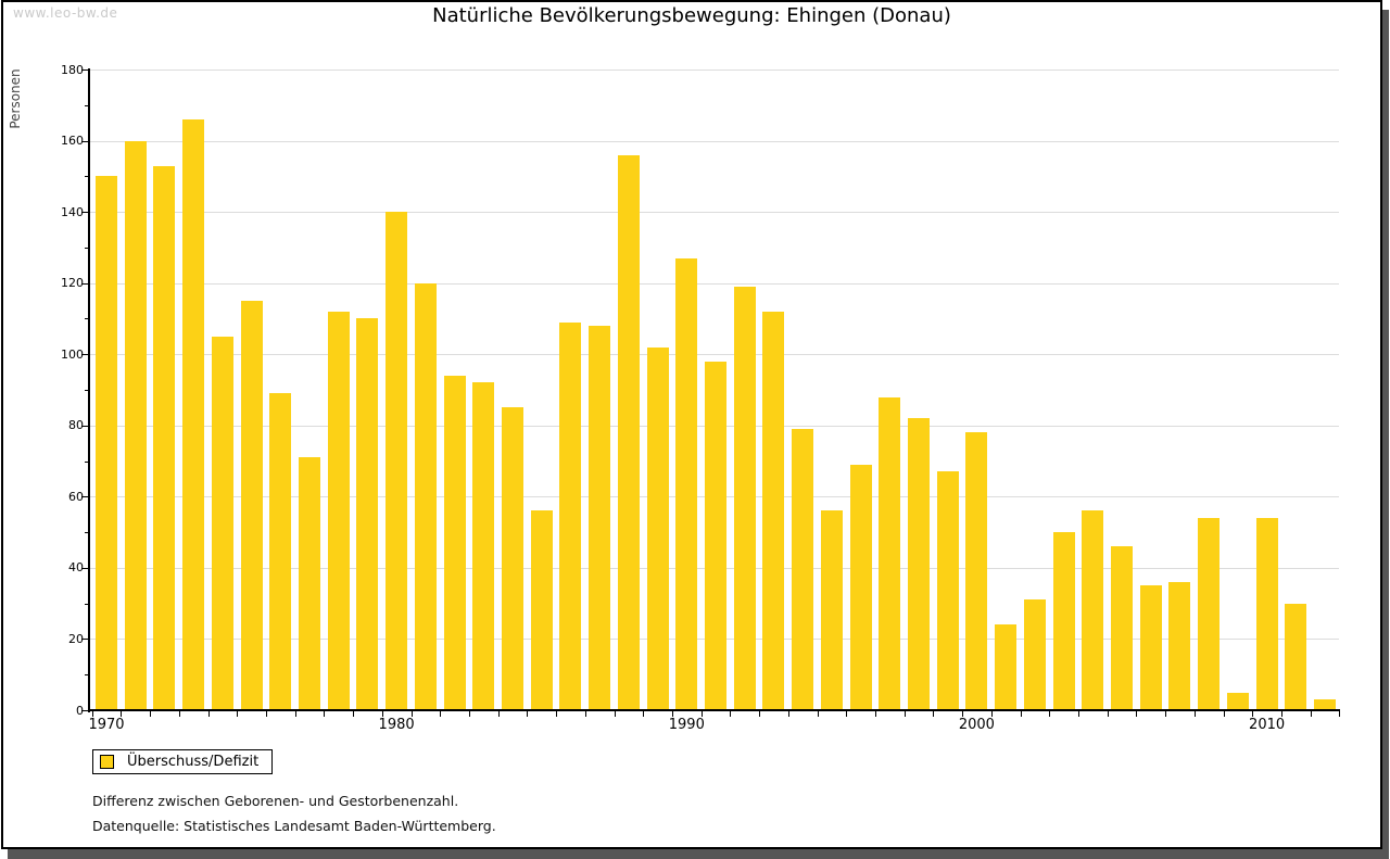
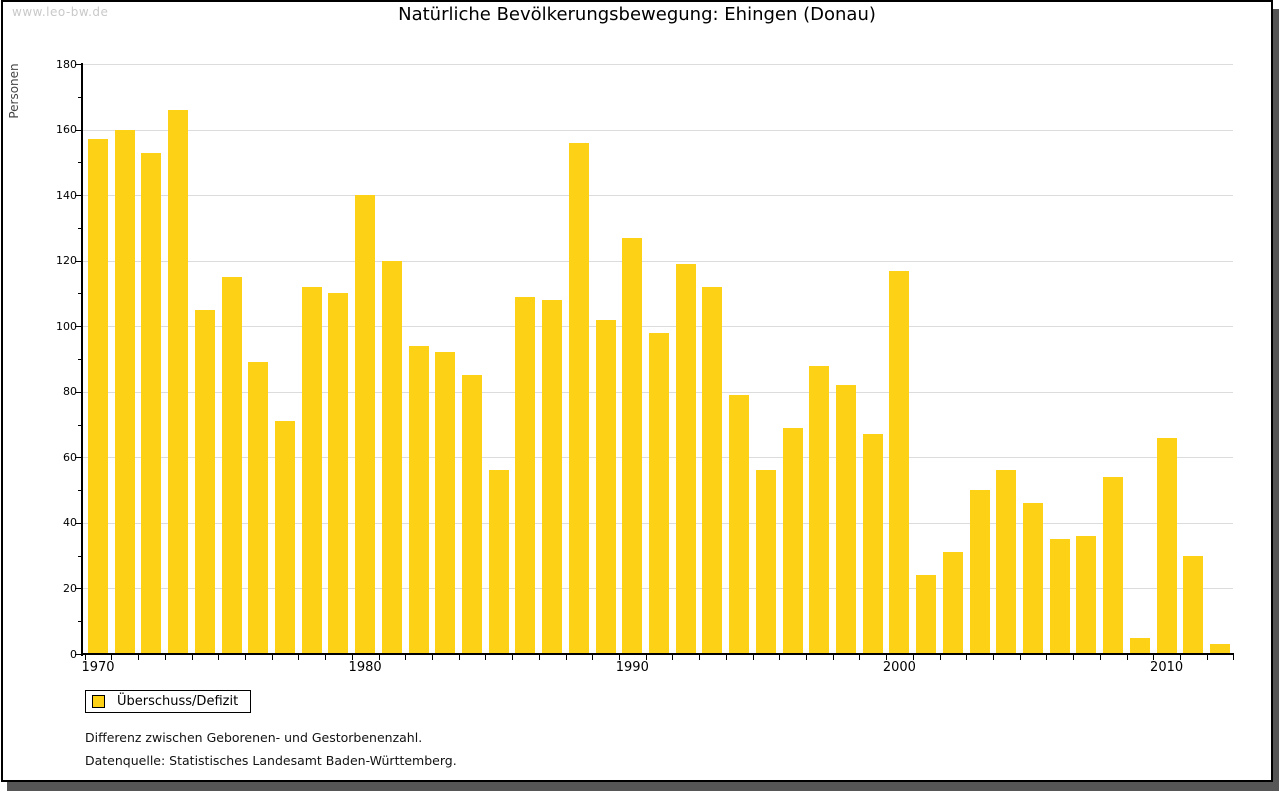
1970: 150 -> 157
2000: 78 -> 117
2010: 54 -> 66
